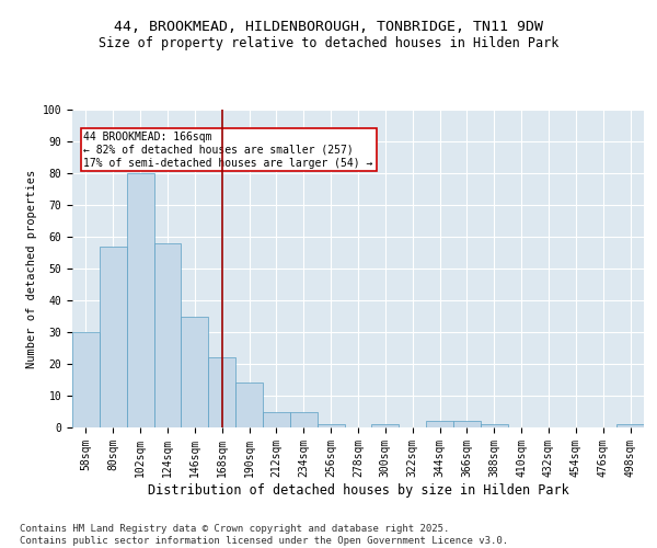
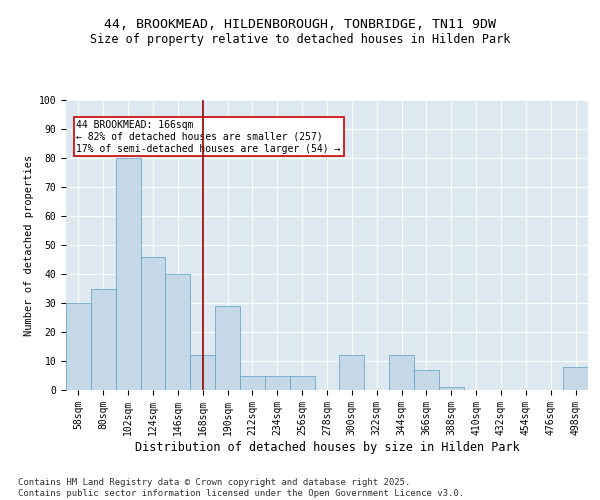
80sqm: 57 -> 35
124sqm: 58 -> 46
146sqm: 35 -> 40
168sqm: 22 -> 12
190sqm: 14 -> 29
256sqm: 1 -> 5
300sqm: 1 -> 12
344sqm: 2 -> 12
366sqm: 2 -> 7
498sqm: 1 -> 8
